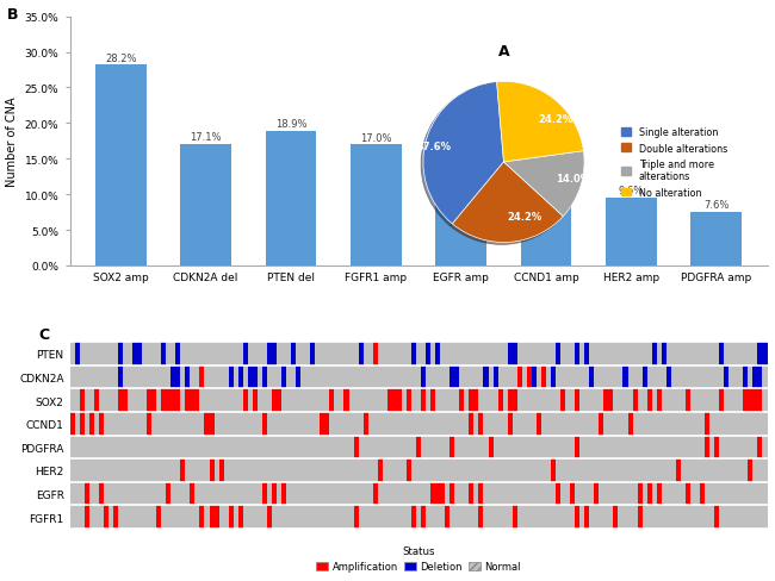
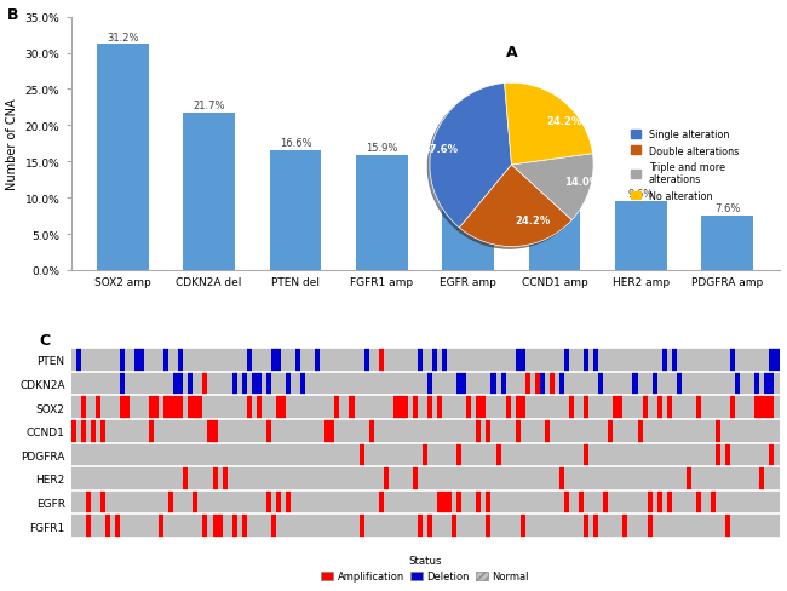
SOX2 amp: 28.2% -> 31.2%
CDKN2A del: 17.1% -> 21.7%
PTEN del: 18.9% -> 16.6%
FGFR1 amp: 17.0% -> 15.9%
